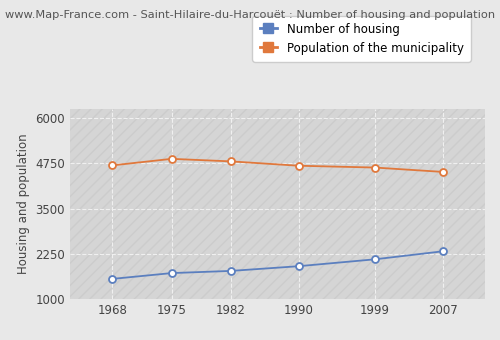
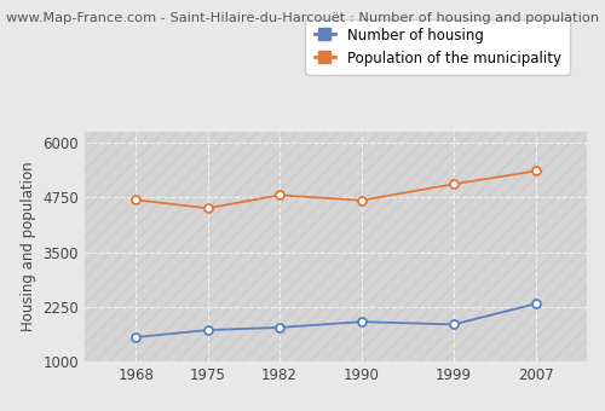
Population of the municipality/1975: 4870 -> 4500
Number of housing/1999: 2100 -> 1850
Population of the municipality/1999: 4630 -> 5050
Population of the municipality/2007: 4510 -> 5350
